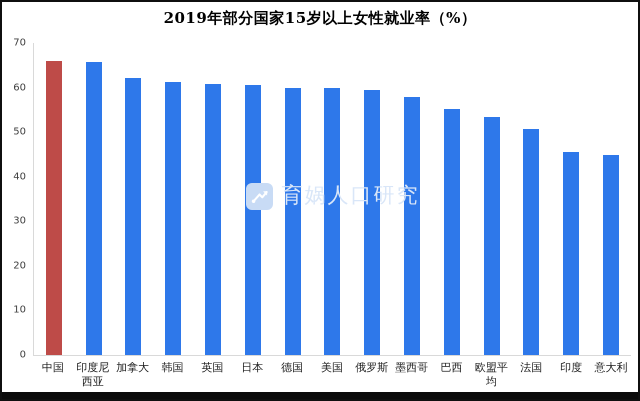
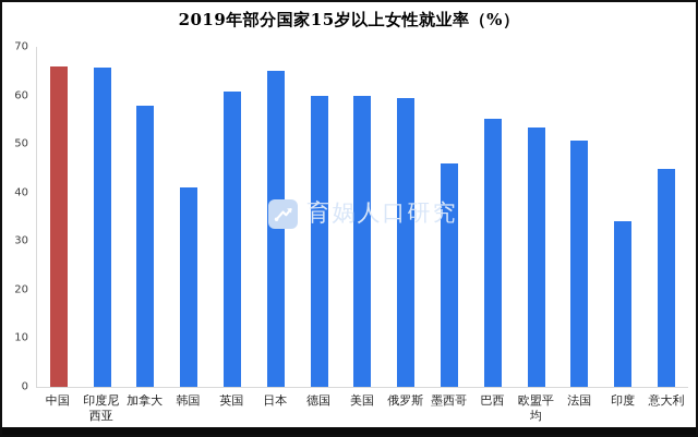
加拿大: 62 -> 58
韩国: 61 -> 41
日本: 60 -> 65
墨西哥: 58 -> 46
印度: 46 -> 34
